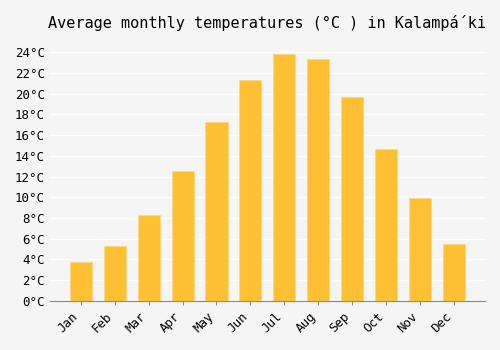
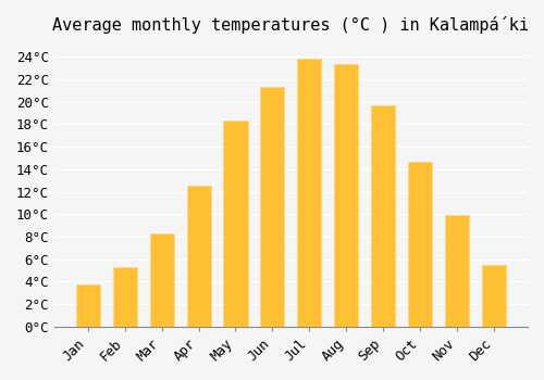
May: 17.3°C -> 18.3°C
